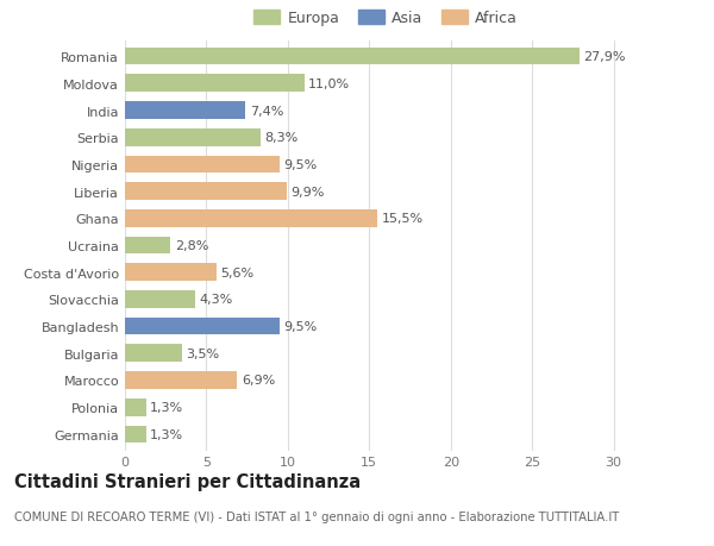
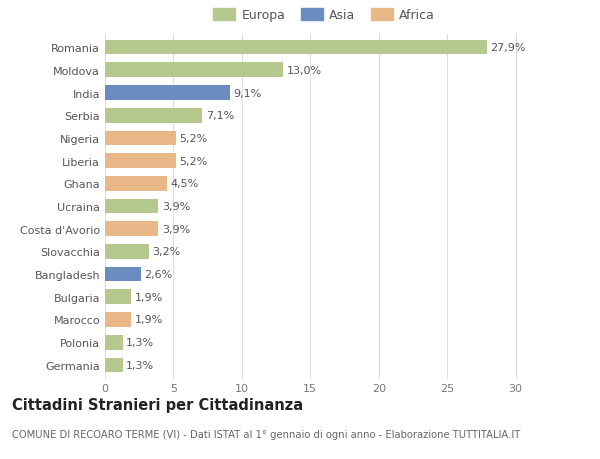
Moldova: 11,0% -> 13,0%
India: 7,4% -> 9,1%
Serbia: 8,3% -> 7,1%
Nigeria: 9,5% -> 5,2%
Liberia: 9,9% -> 5,2%
Ghana: 15,5% -> 4,5%
Ucraina: 2,8% -> 3,9%
Costa d'Avorio: 5,6% -> 3,9%
Slovacchia: 4,3% -> 3,2%
Bangladesh: 9,5% -> 2,6%
Bulgaria: 3,5% -> 1,9%
Marocco: 6,9% -> 1,9%
